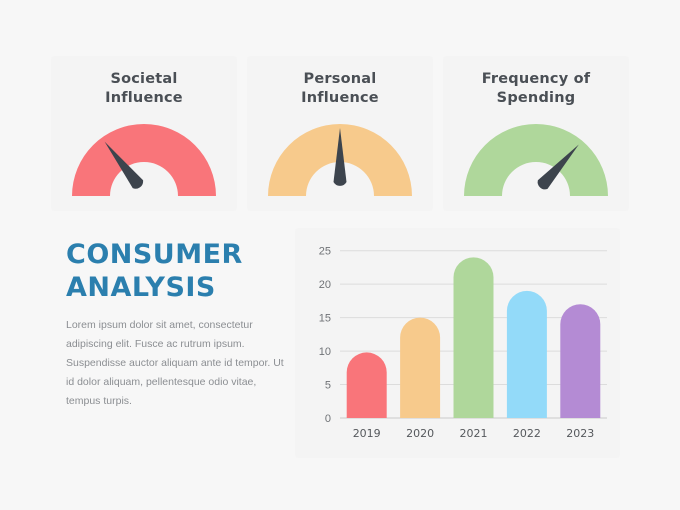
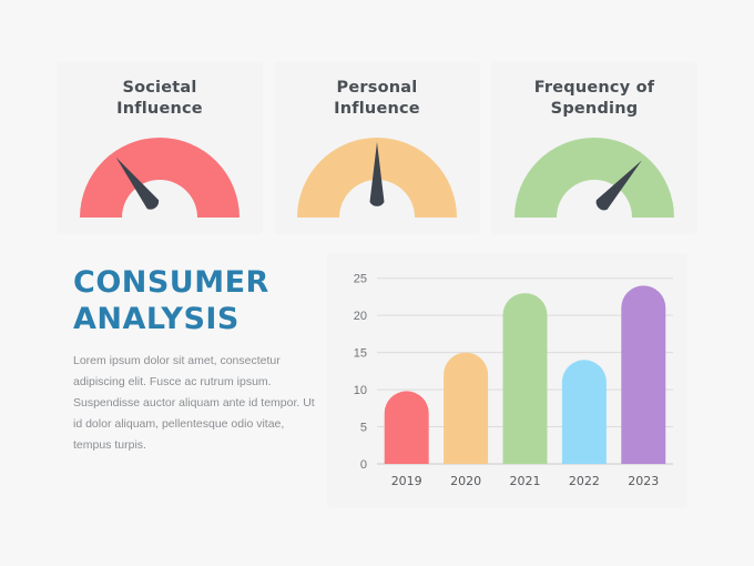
2021: 24 -> 23
2022: 19 -> 14
2023: 17 -> 24
